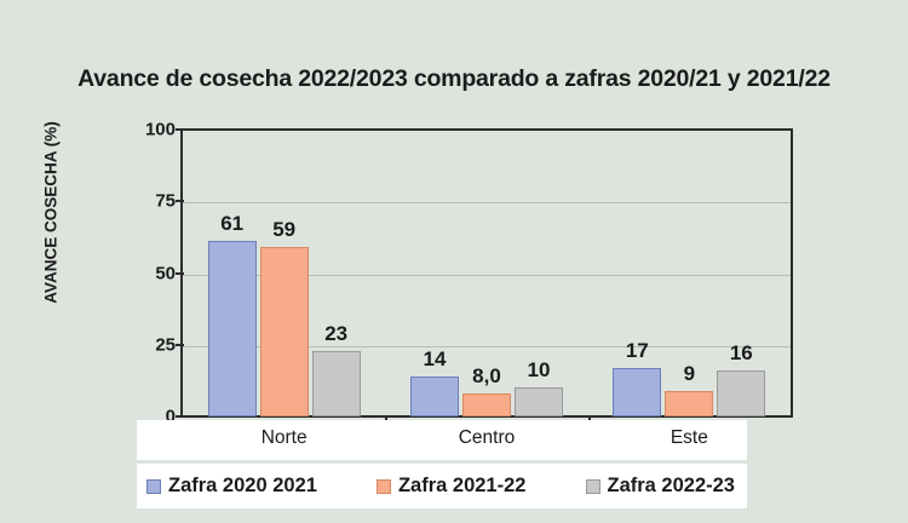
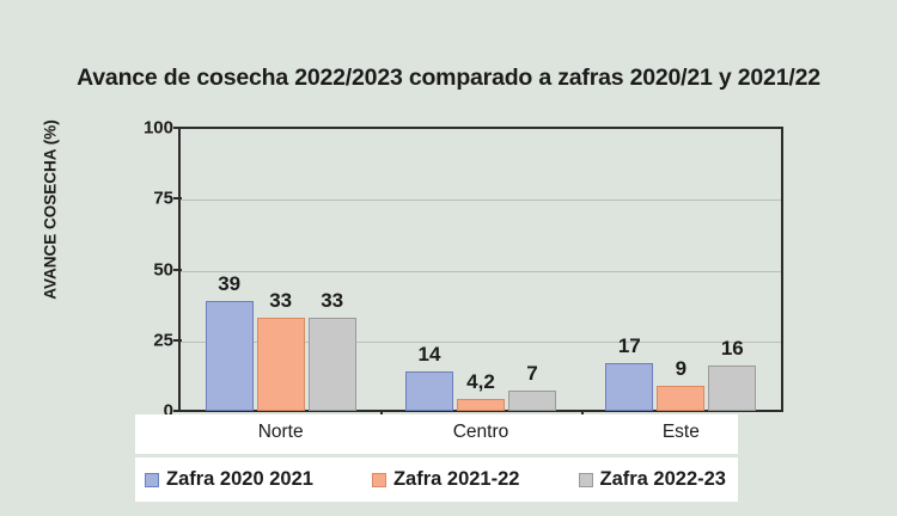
Zafra 2020 2021/Norte: 61 -> 39
Zafra 2021-22/Norte: 59 -> 33
Zafra 2022-23/Norte: 23 -> 33
Zafra 2021-22/Centro: 8,0 -> 4,2
Zafra 2022-23/Centro: 10 -> 7
